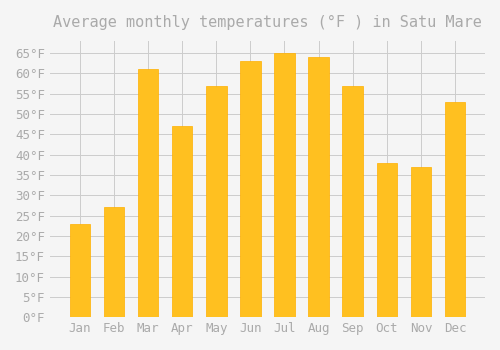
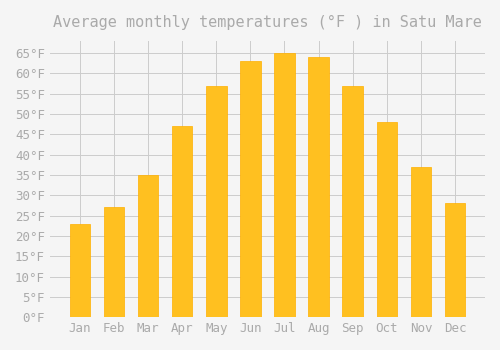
Mar: 61°F -> 35°F
Oct: 38°F -> 48°F
Dec: 53°F -> 28°F
